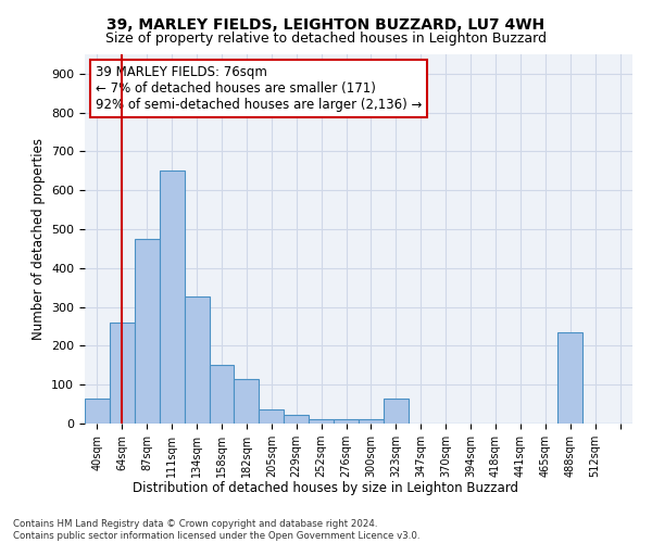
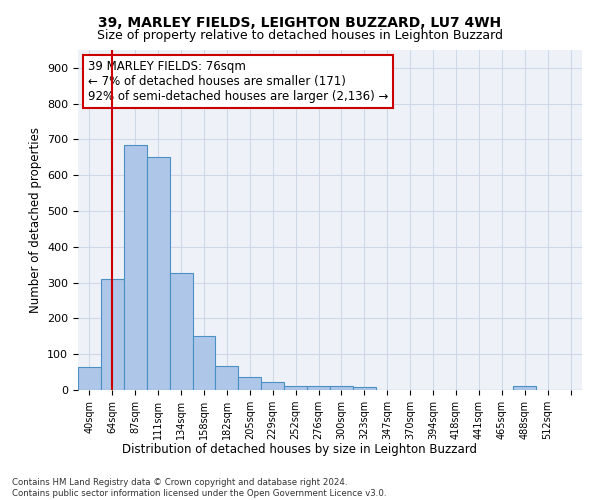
64sqm: 260 -> 310
87sqm: 475 -> 685
182sqm: 115 -> 68
323sqm: 65 -> 8
488sqm: 235 -> 10
